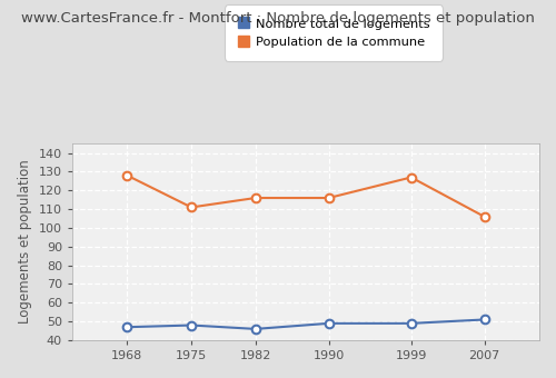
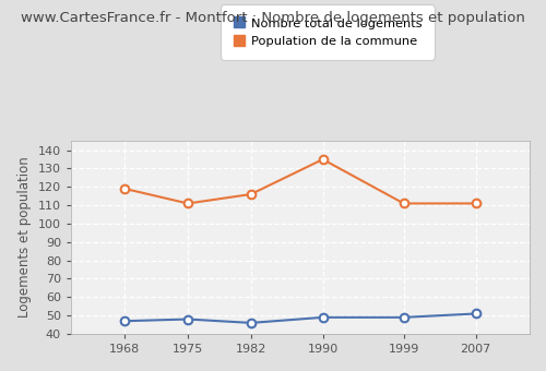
Population de la commune/1968: 128 -> 119
Population de la commune/1990: 116 -> 135
Population de la commune/1999: 127 -> 111
Population de la commune/2007: 106 -> 111
